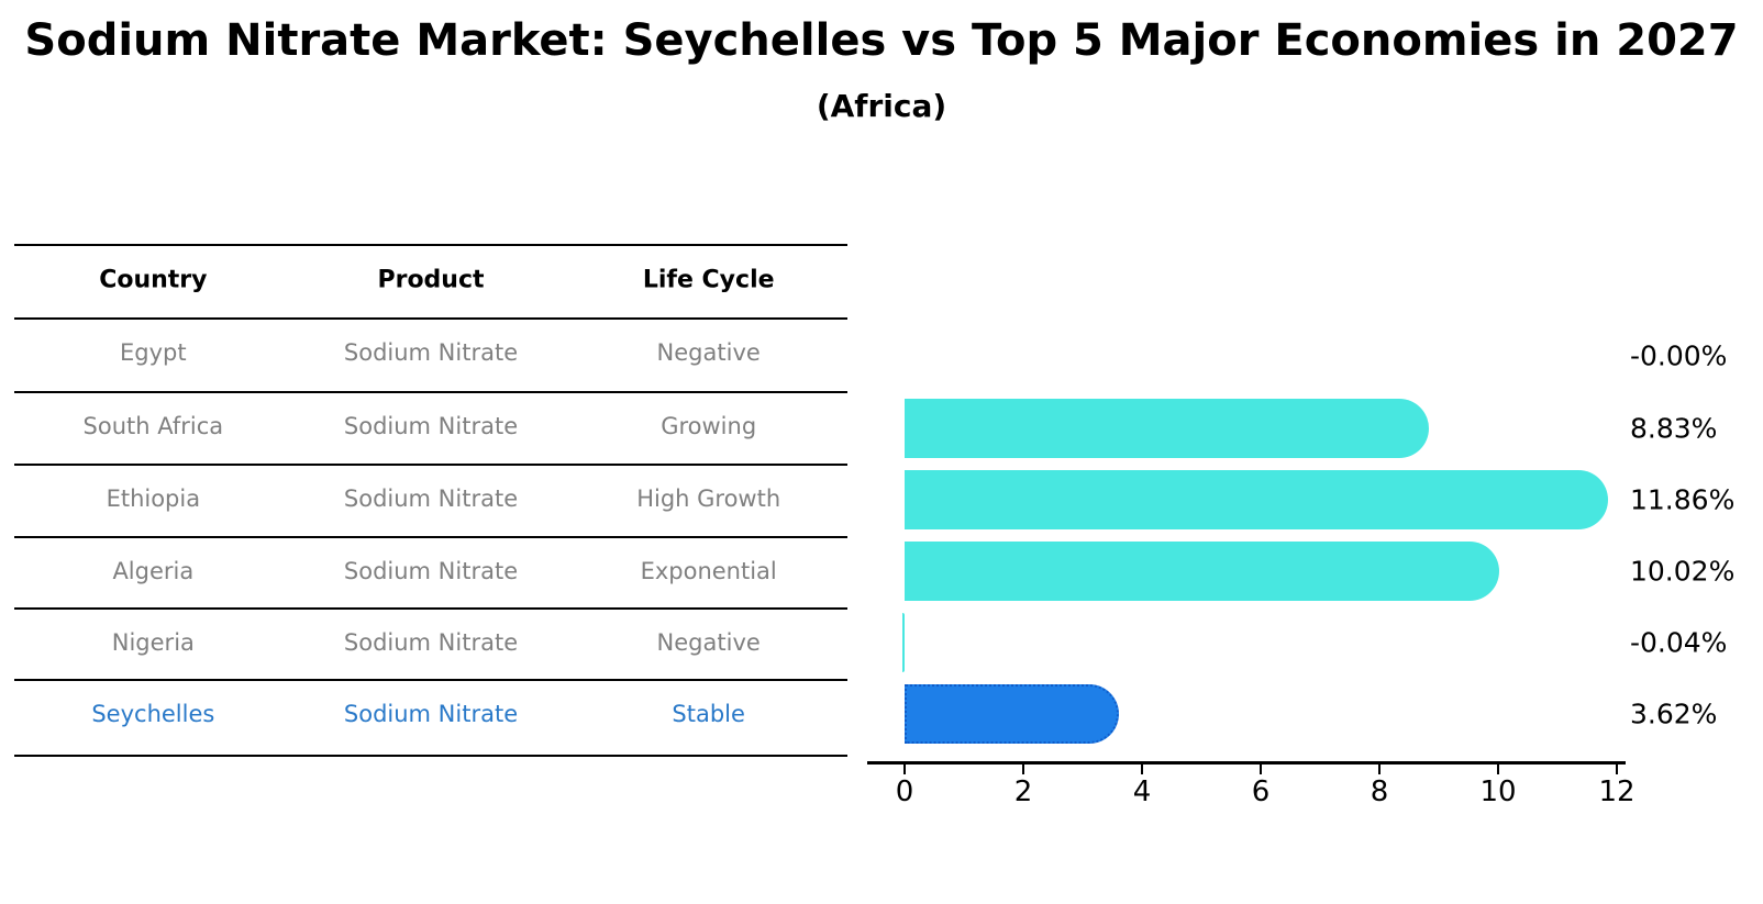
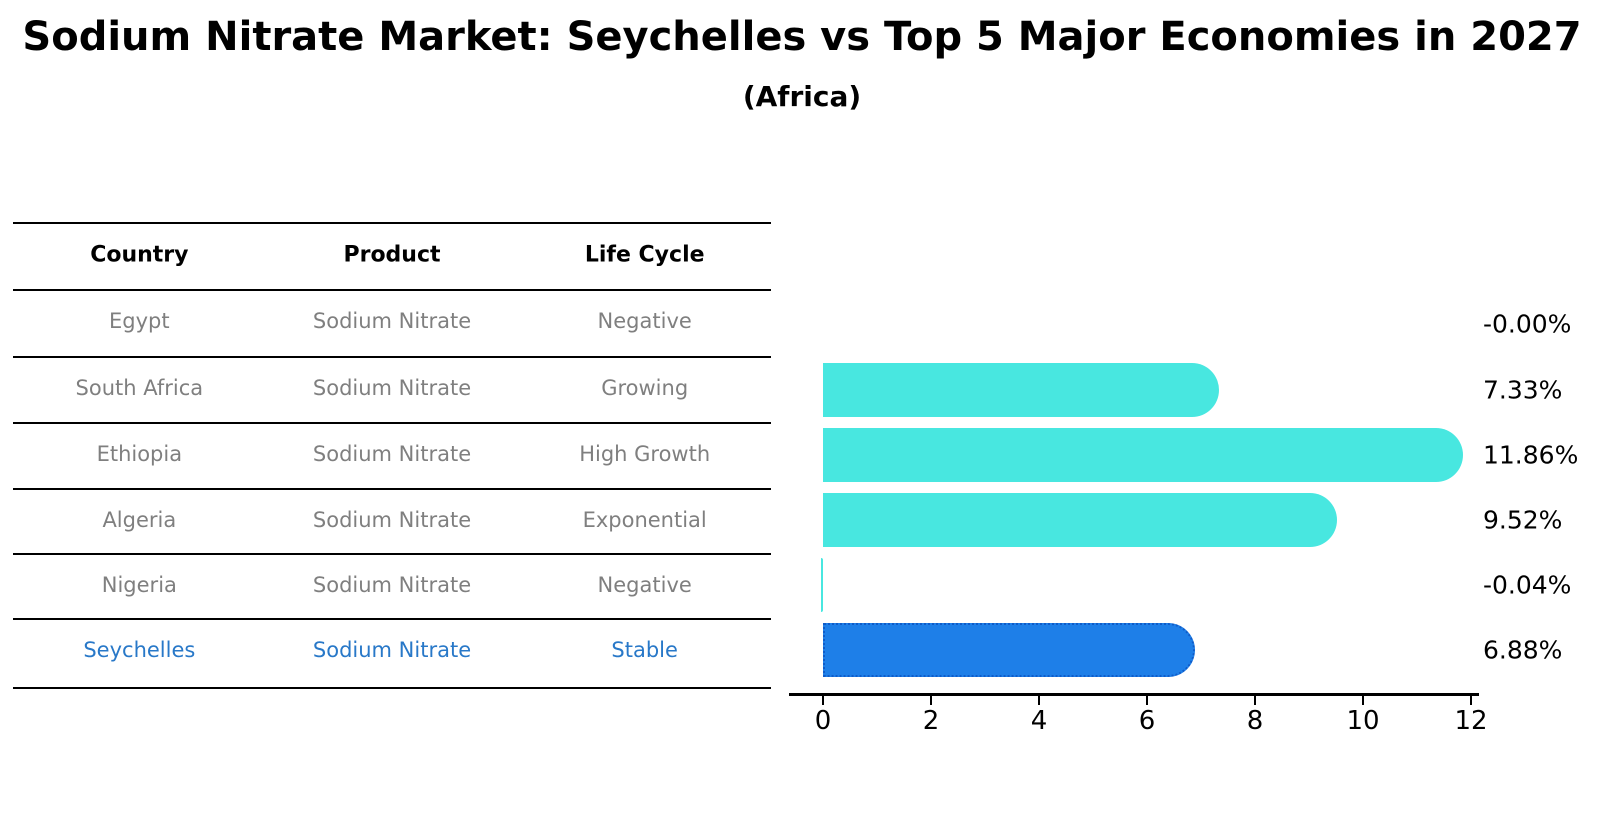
South Africa: 8.83% -> 7.33%
Algeria: 10.02% -> 9.52%
Seychelles: 3.62% -> 6.88%
